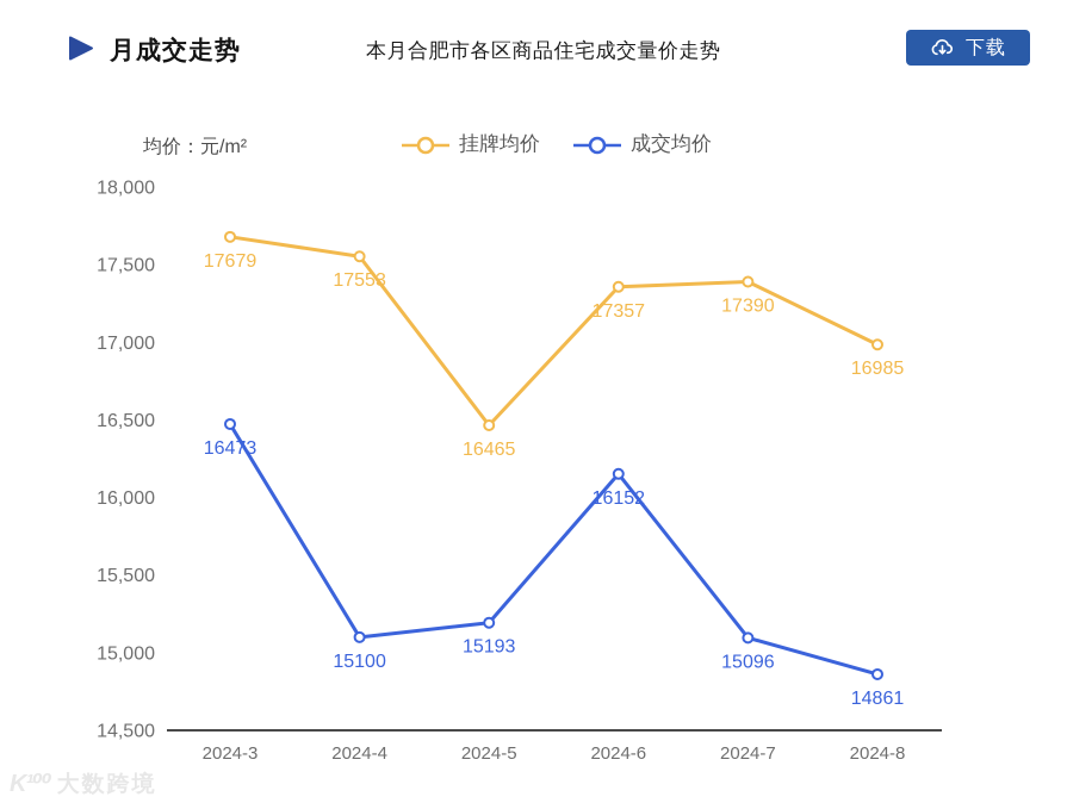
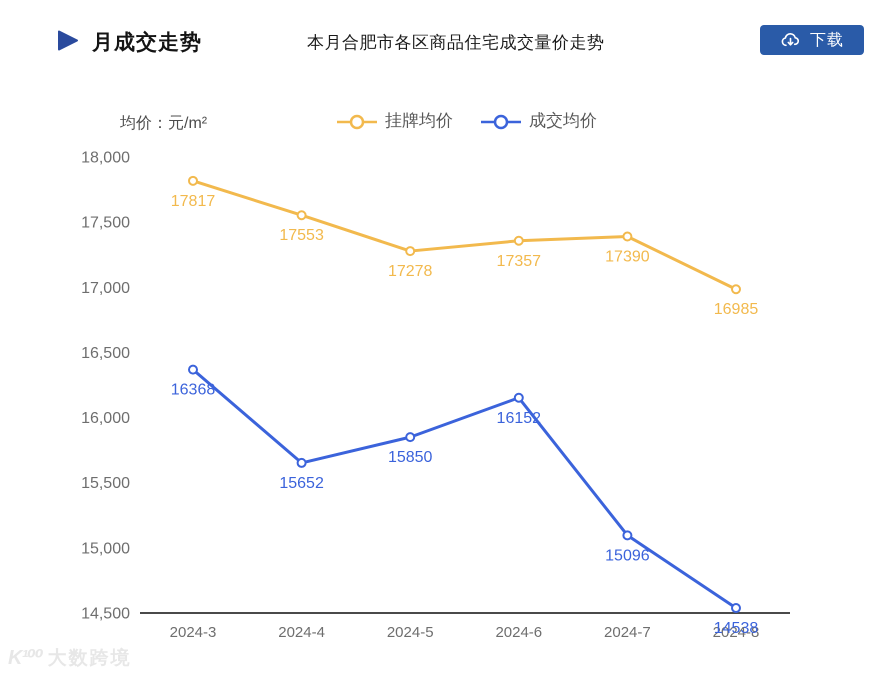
挂牌均价/2024-3: 17679 -> 17817
成交均价/2024-3: 16473 -> 16368
成交均价/2024-4: 15100 -> 15652
挂牌均价/2024-5: 16465 -> 17278
成交均价/2024-5: 15193 -> 15850
成交均价/2024-8: 14861 -> 14538
